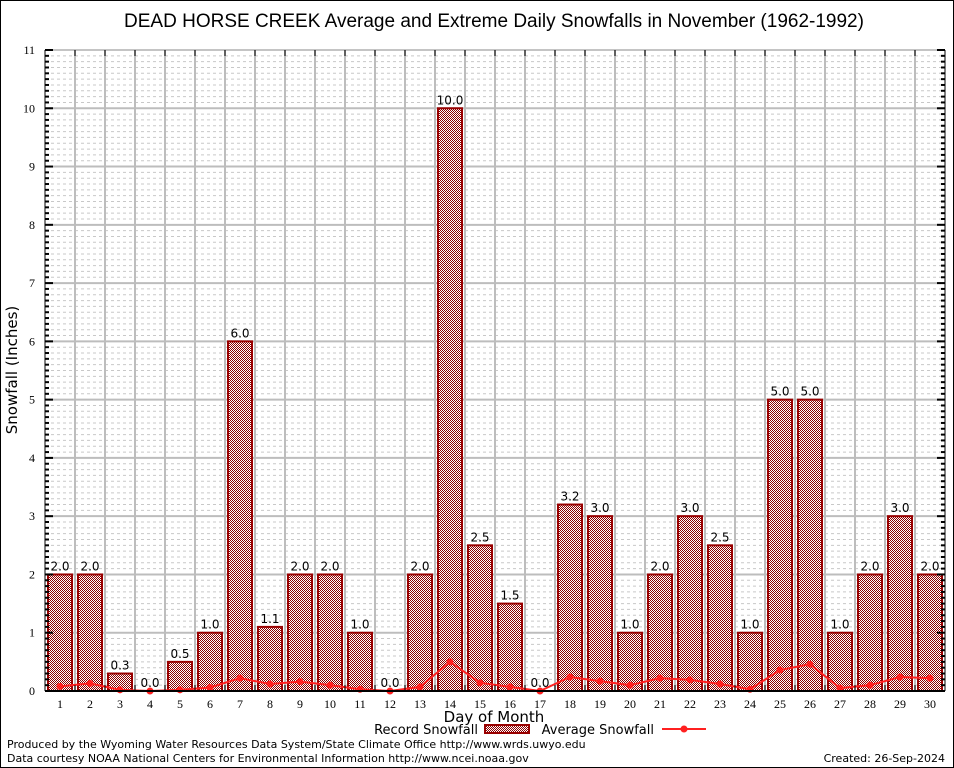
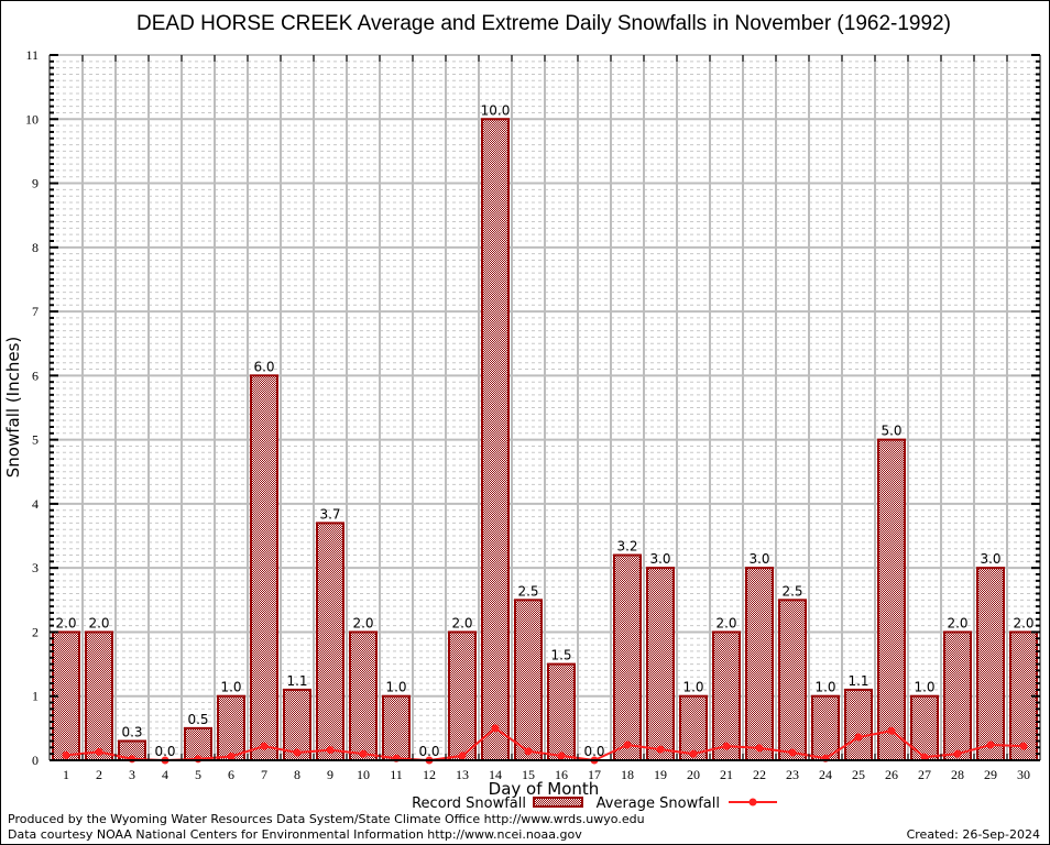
Record Snowfall/9: 2.0 -> 3.7
Record Snowfall/25: 5.0 -> 1.1
